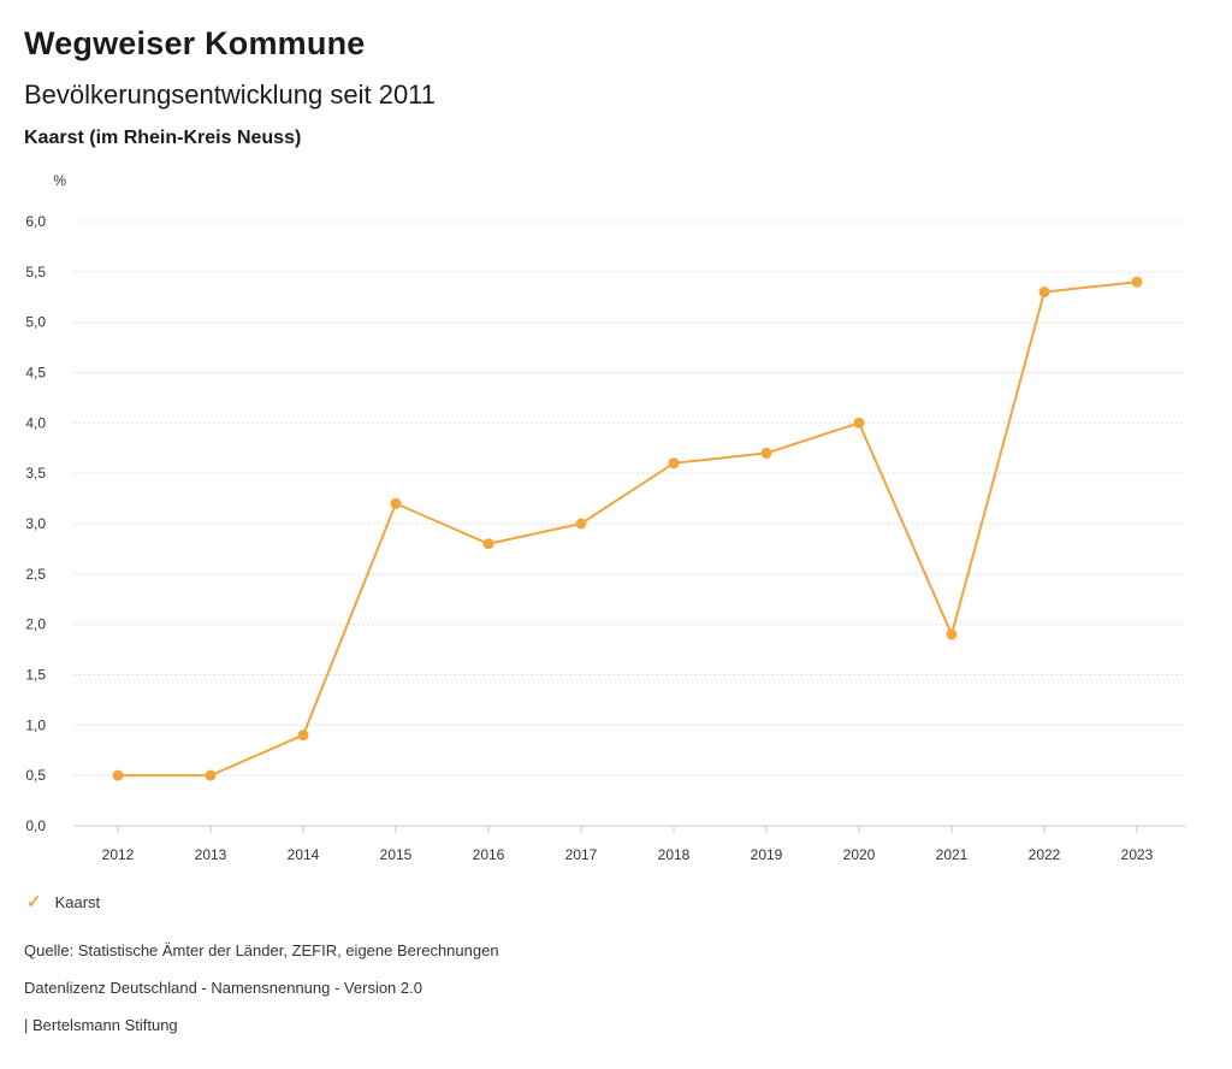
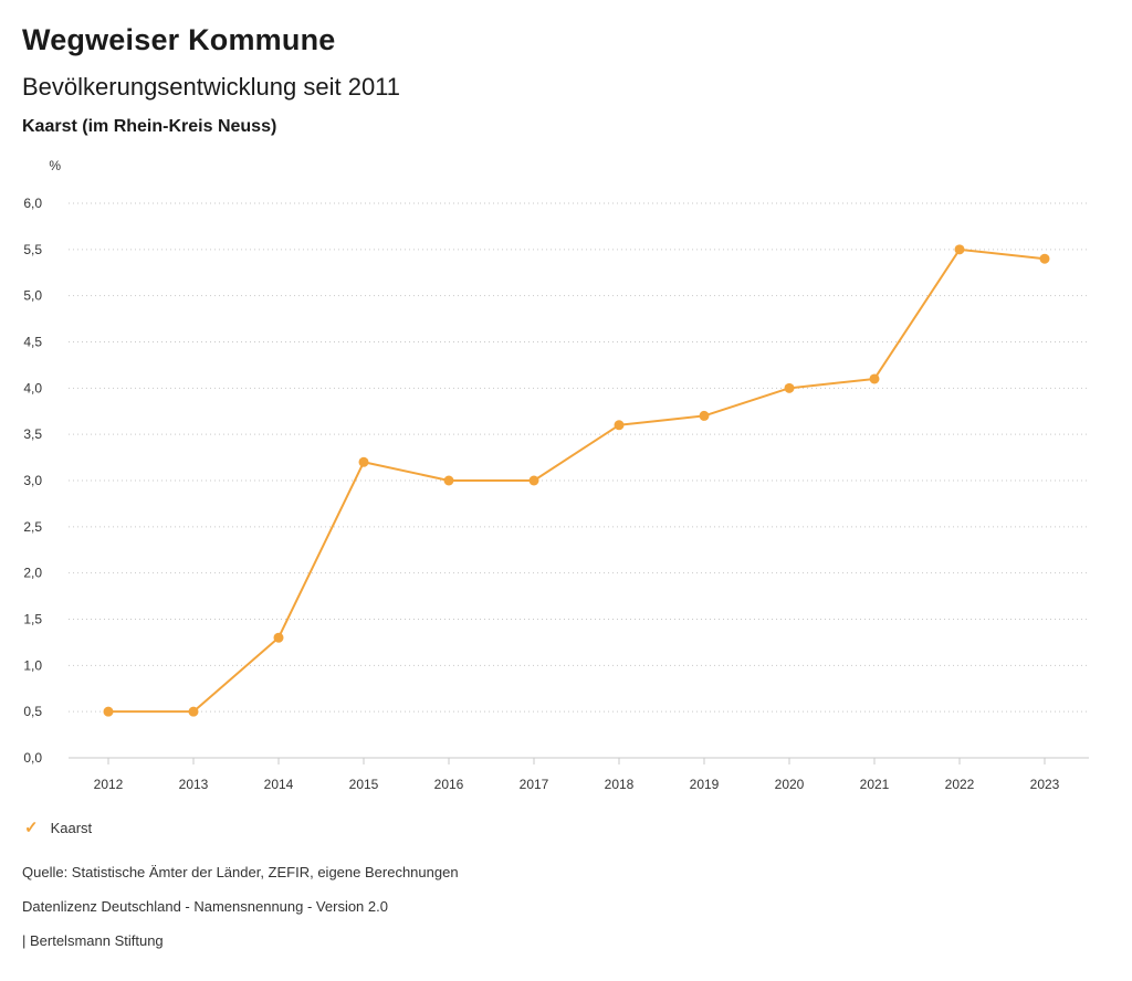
2014: 0,9 -> 1,3
2016: 2,8 -> 3,0
2021: 1,9 -> 4,1
2022: 5,3 -> 5,5
